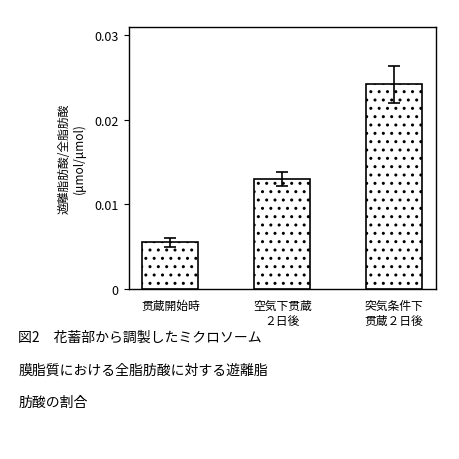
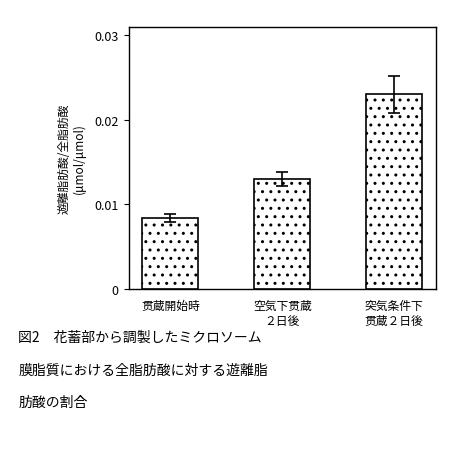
贯蔵開始時: 0.0055 -> 0.0084
突気条件下 贯蔵２日後: 0.0242 -> 0.0230
